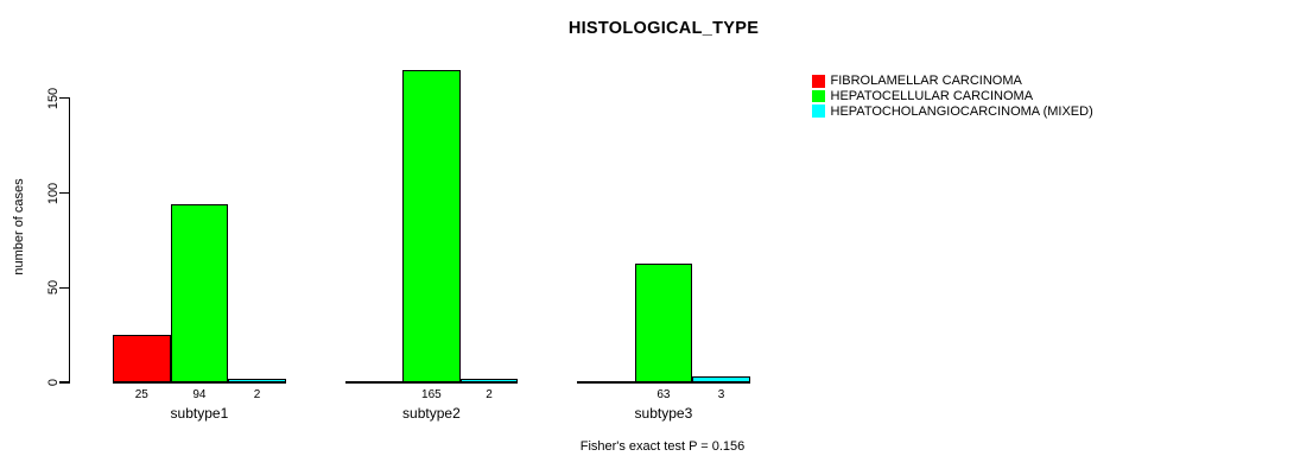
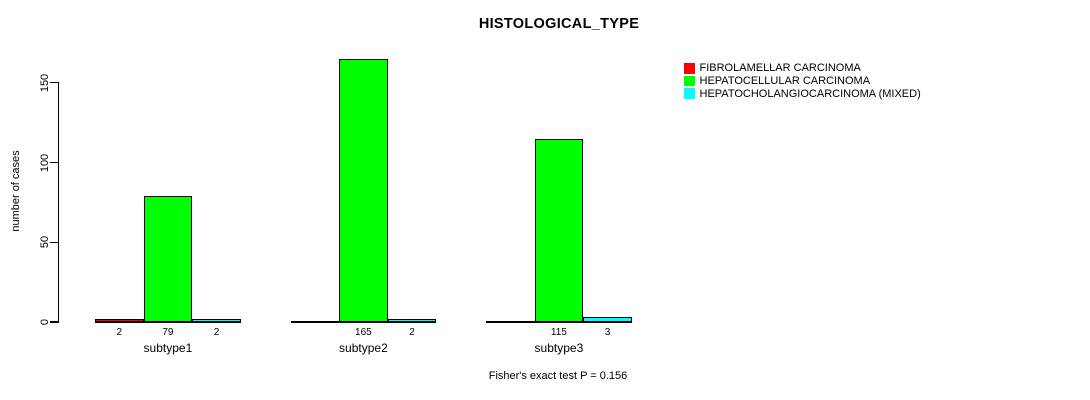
FIBROLAMELLAR CARCINOMA/subtype1: 25 -> 2
HEPATOCELLULAR CARCINOMA/subtype1: 94 -> 79
HEPATOCELLULAR CARCINOMA/subtype3: 63 -> 115
